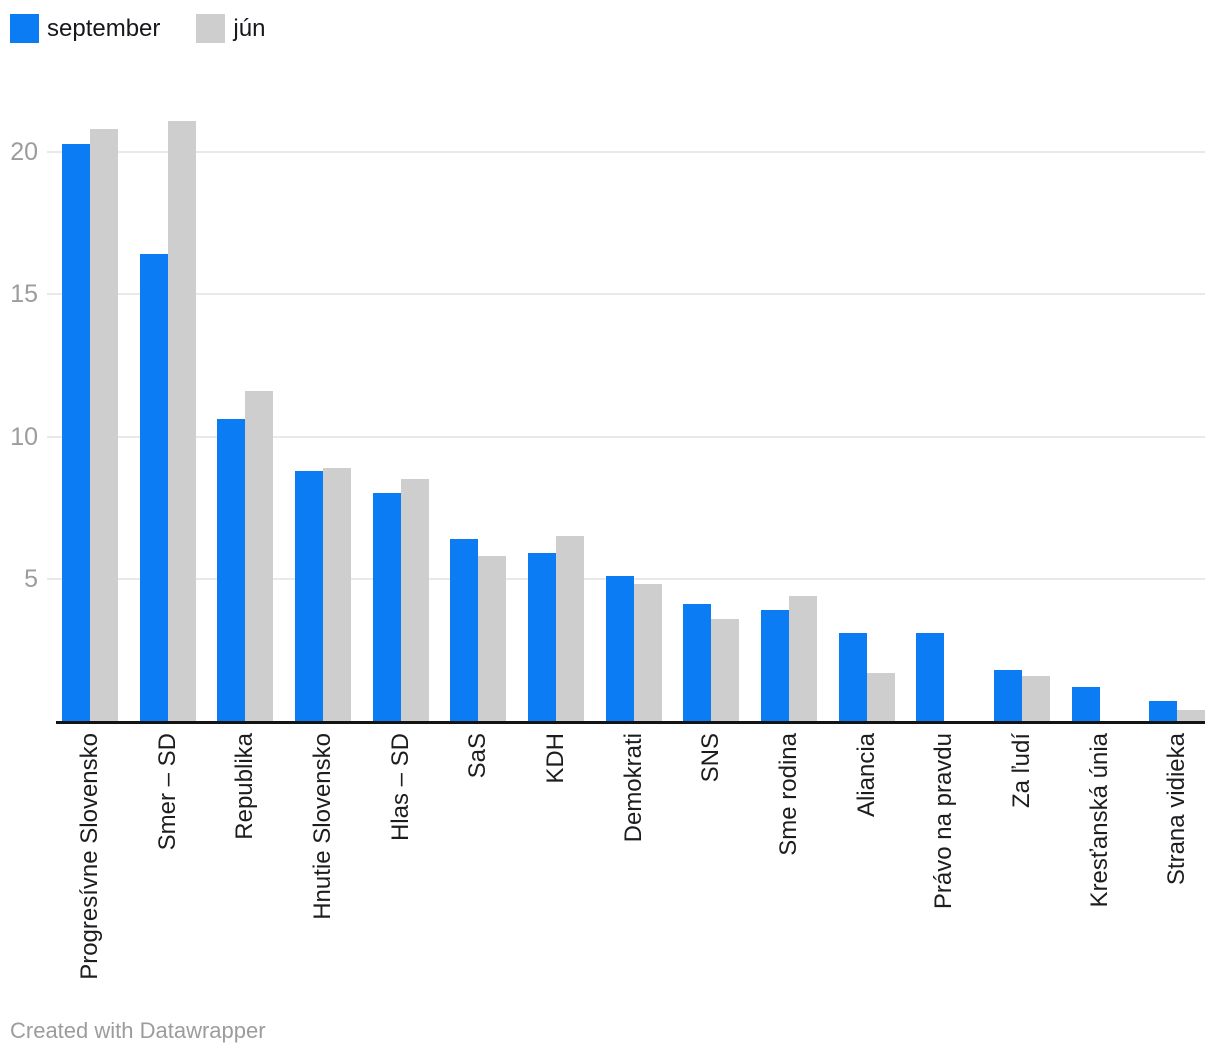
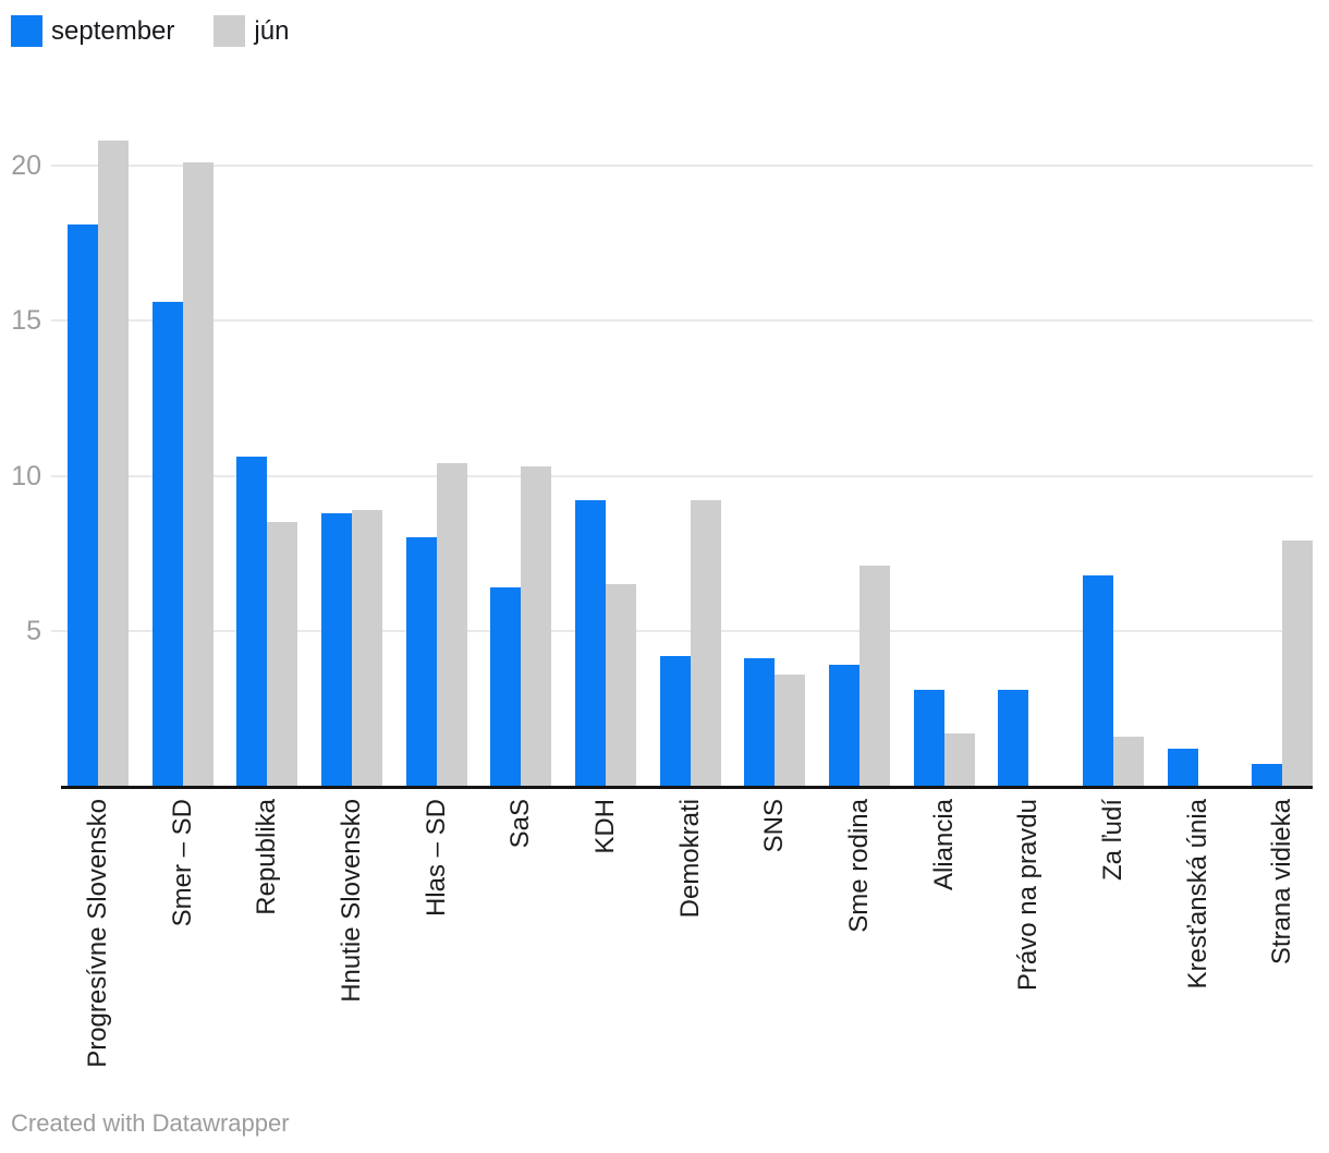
september/Progresívne Slovensko: 20.3 -> 18.1
september/Smer – SD: 16.4 -> 15.6
jún/Smer – SD: 21.1 -> 20.1
jún/Republika: 11.6 -> 8.5
jún/Hlas – SD: 8.5 -> 10.4
jún/SaS: 5.8 -> 10.3
september/KDH: 5.9 -> 9.2
september/Demokrati: 5.1 -> 4.2
jún/Demokrati: 4.8 -> 9.2
jún/Sme rodina: 4.4 -> 7.1
september/Za ľudí: 1.8 -> 6.8
jún/Strana vidieka: 0.4 -> 7.9
